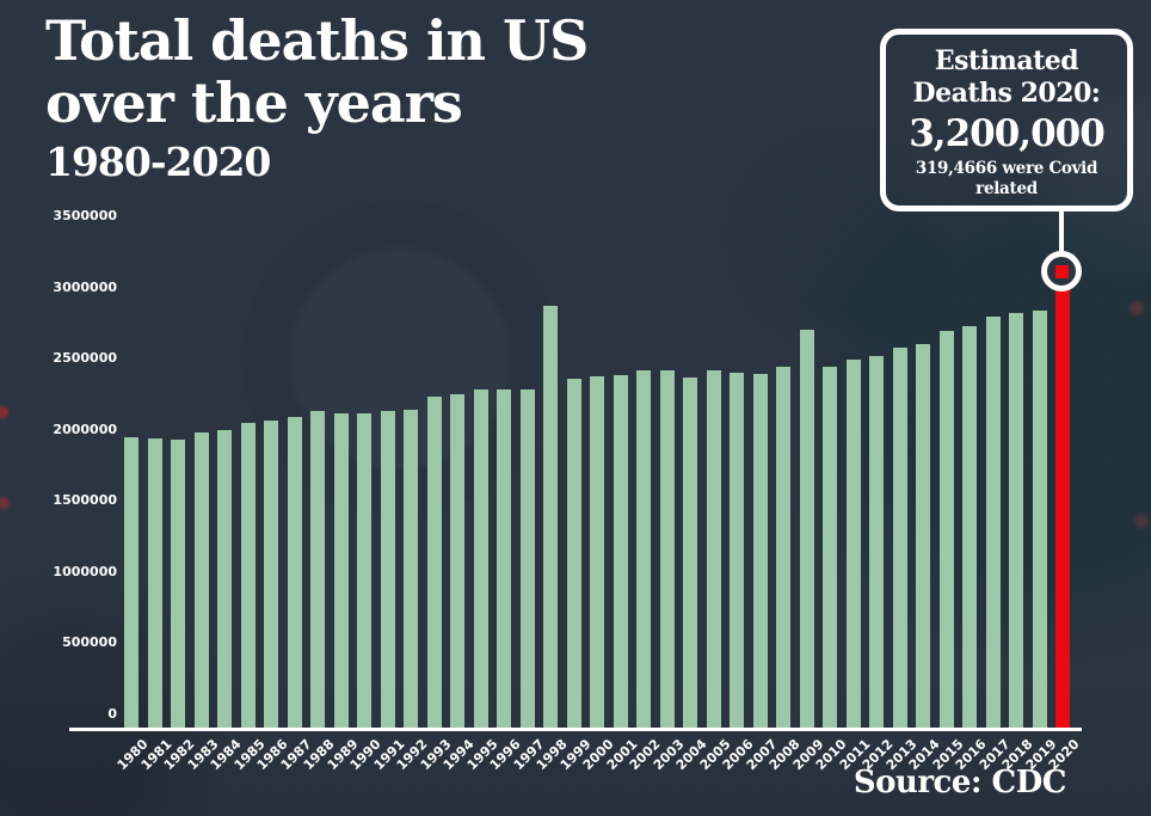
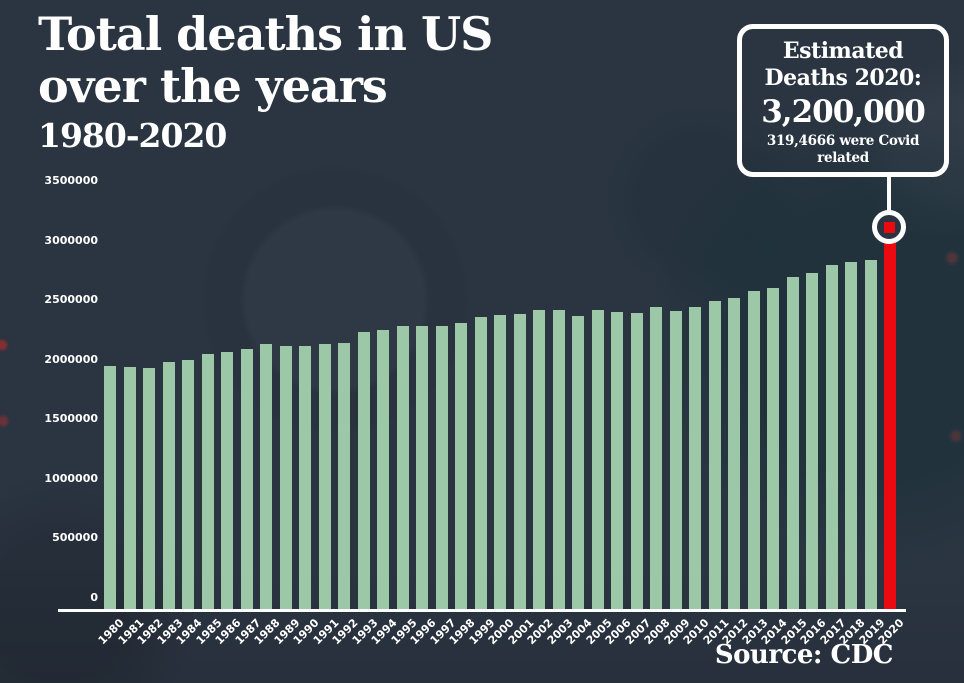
1998: 2890000 -> 2340000
2009: 2720000 -> 2440000
